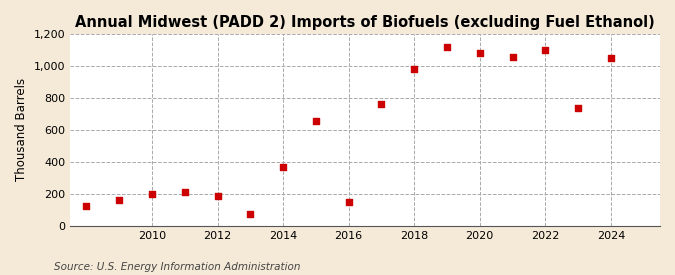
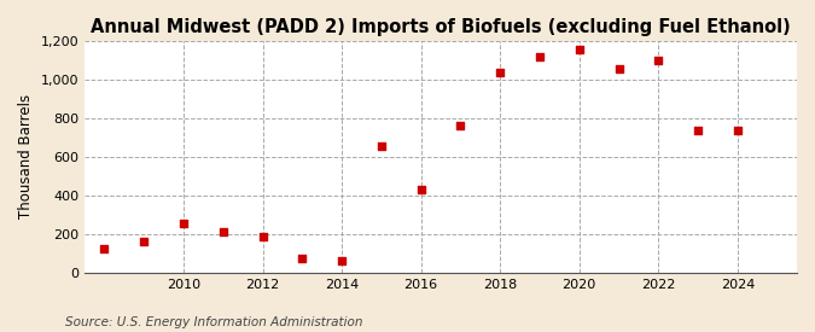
2010: 200 -> 260
2014: 370 -> 60
2016: 150 -> 430
2018: 980 -> 1,040
2020: 1,080 -> 1,160
2024: 1,050 -> 740
